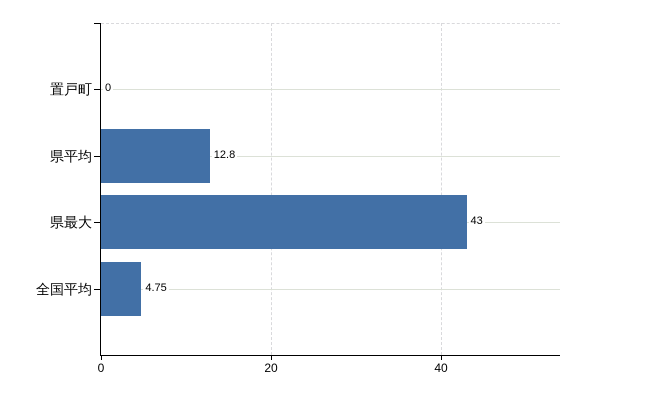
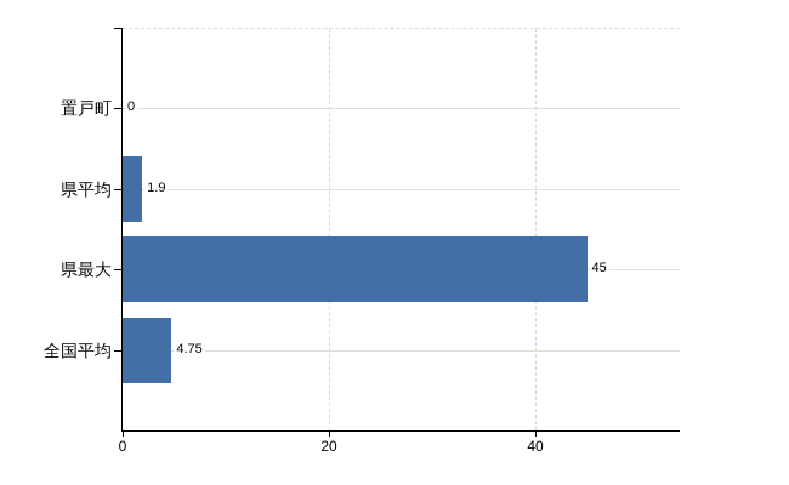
県平均: 12.8 -> 1.9
県最大: 43 -> 45
